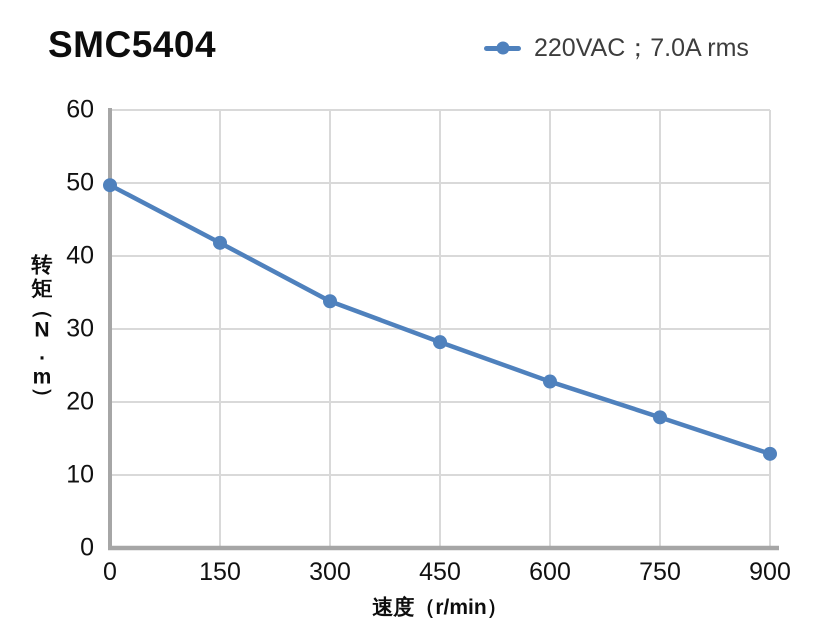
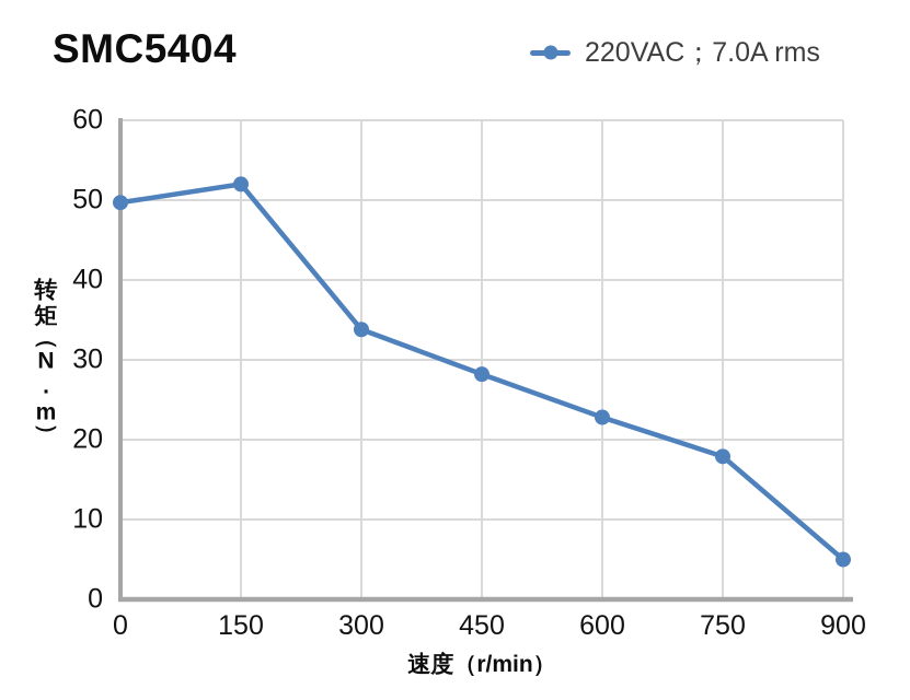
150: 42 -> 52
900: 13 -> 5
